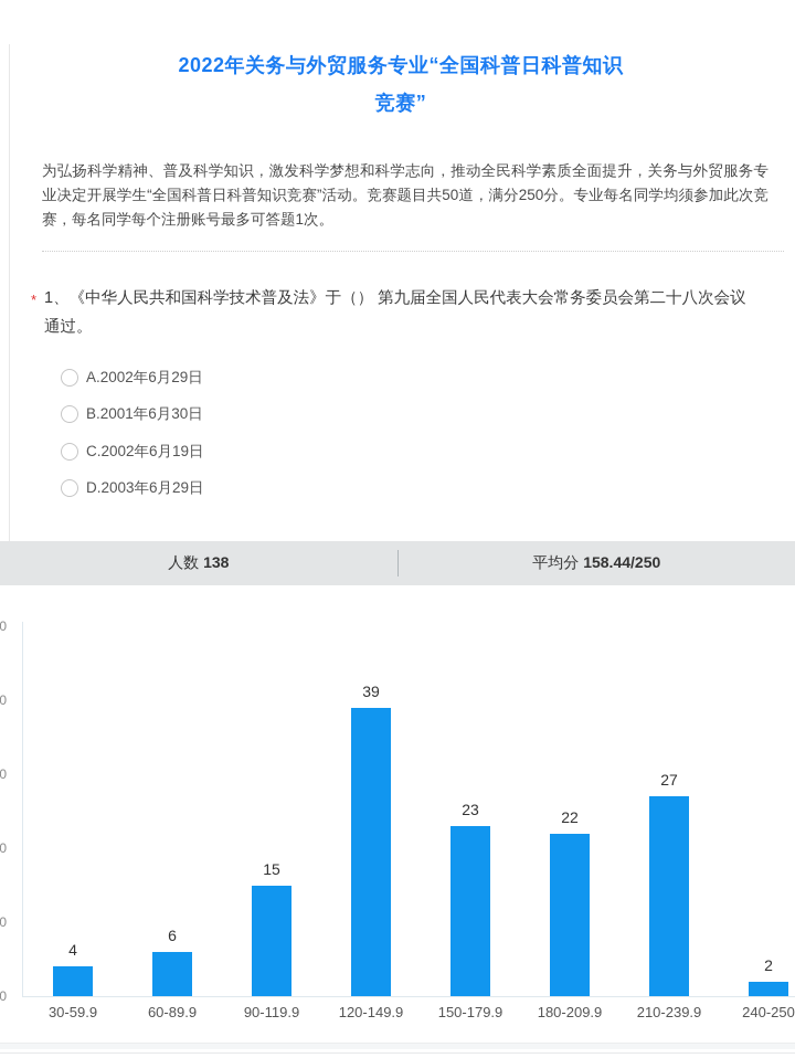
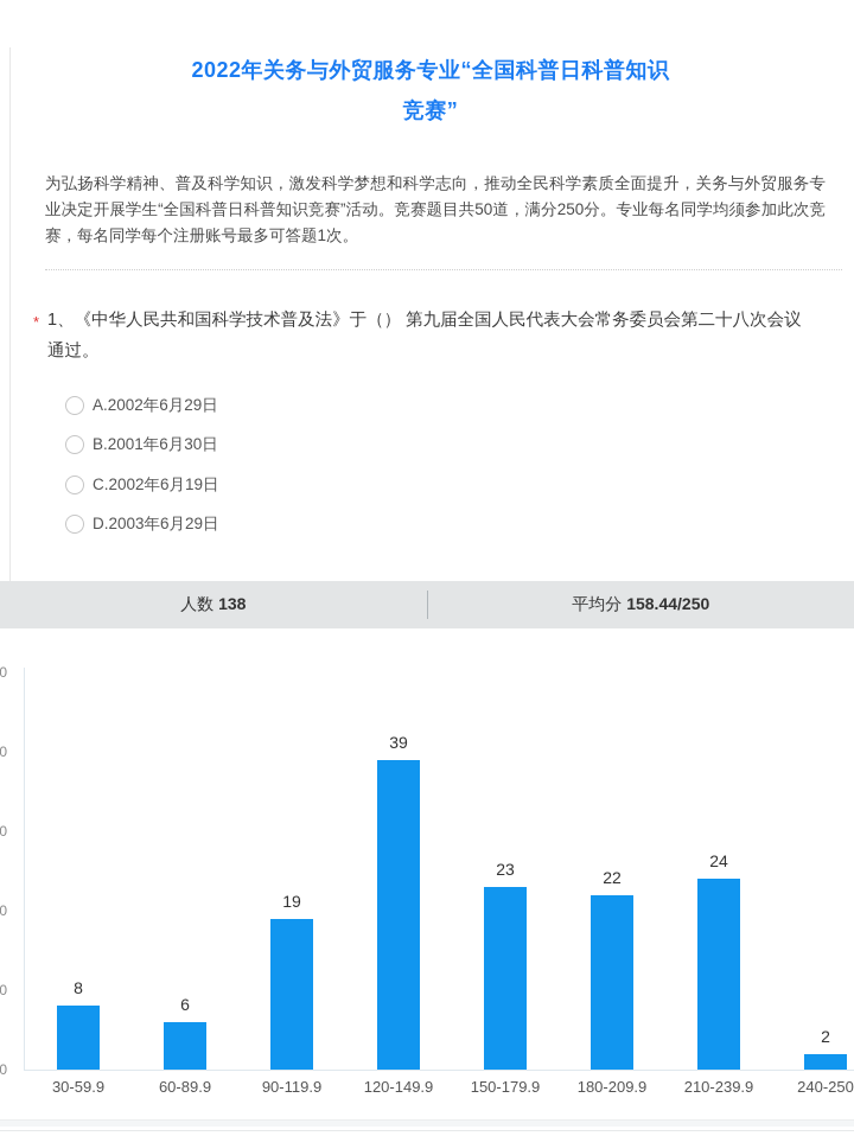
30-59.9: 4 -> 8
90-119.9: 15 -> 19
210-239.9: 27 -> 24
